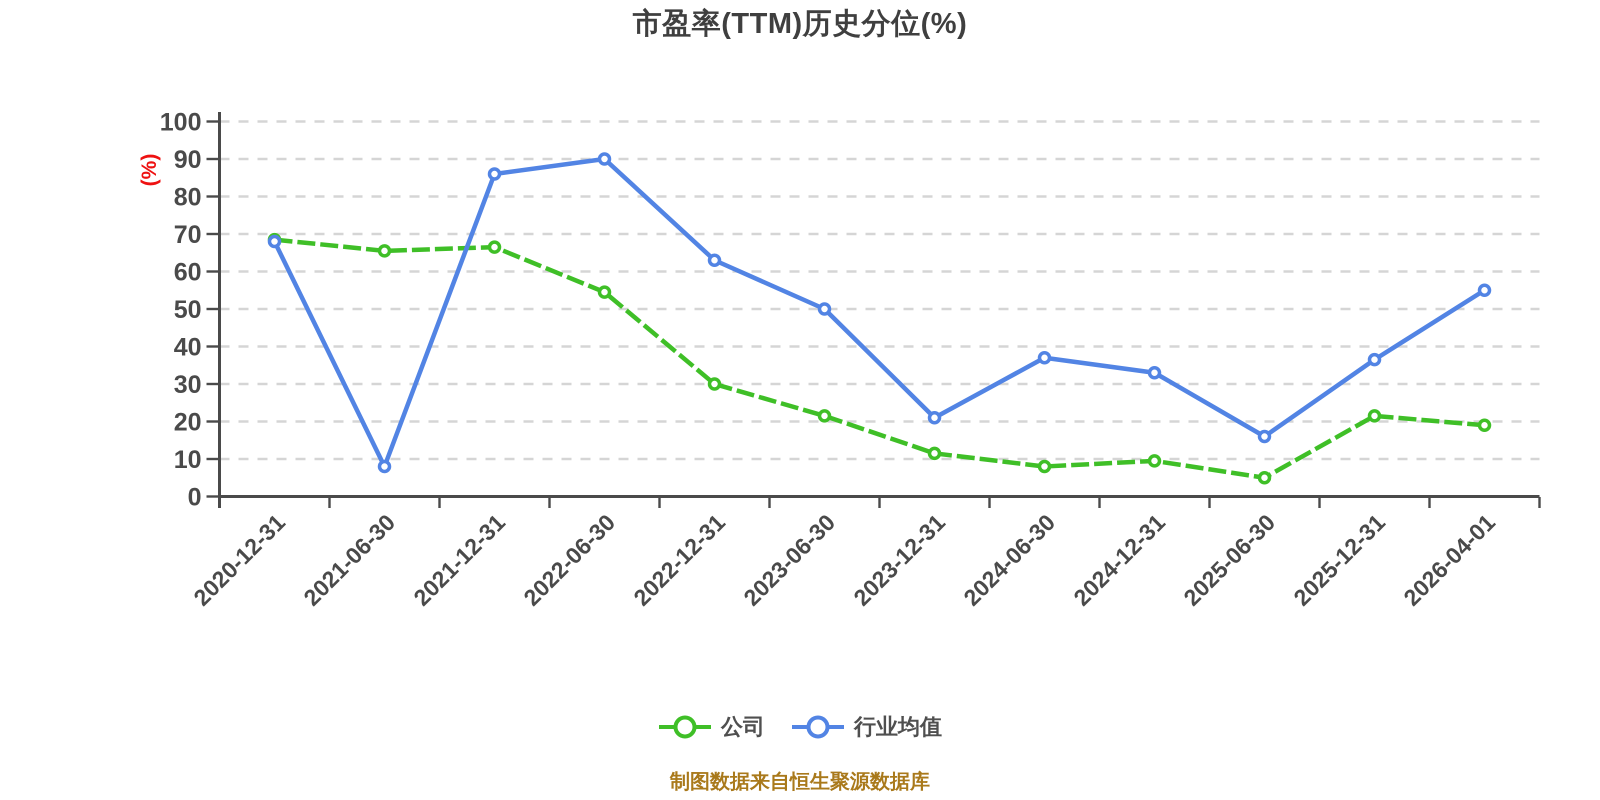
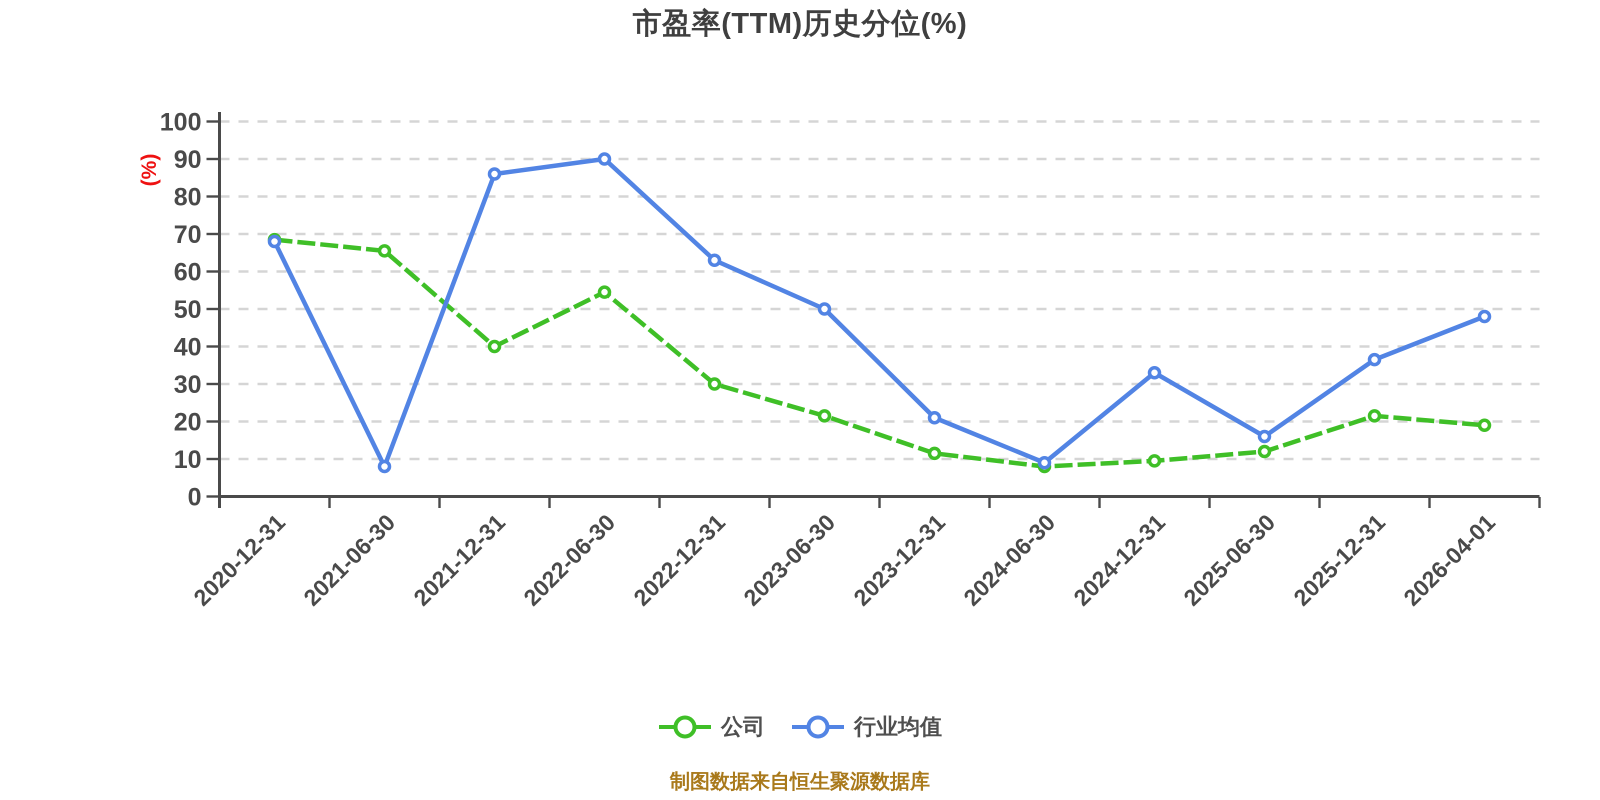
公司/2021-12-31: 66 -> 40
行业均值/2024-06-30: 37 -> 9
公司/2025-06-30: 5 -> 12
行业均值/2026-04-01: 55 -> 48
